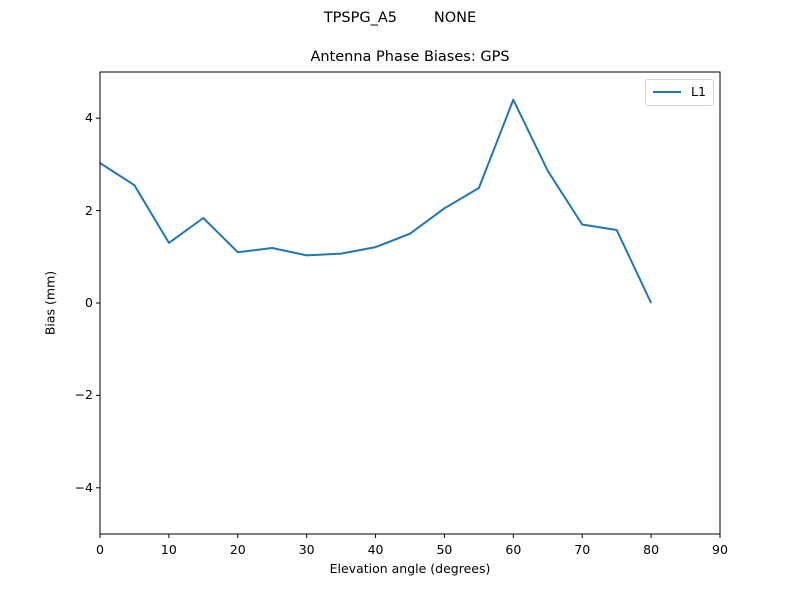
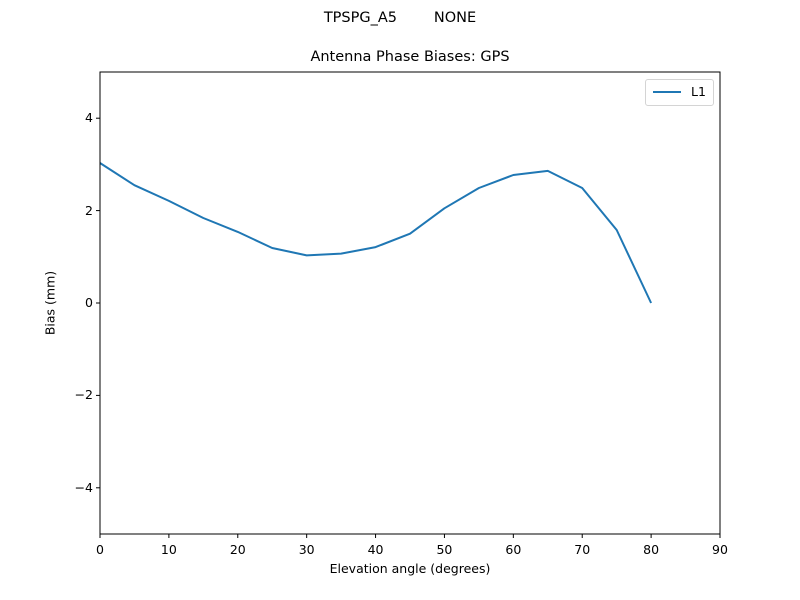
10: 1.3 -> 2.2
20: 1.1 -> 1.5
60: 4.4 -> 2.8
70: 1.7 -> 2.5
